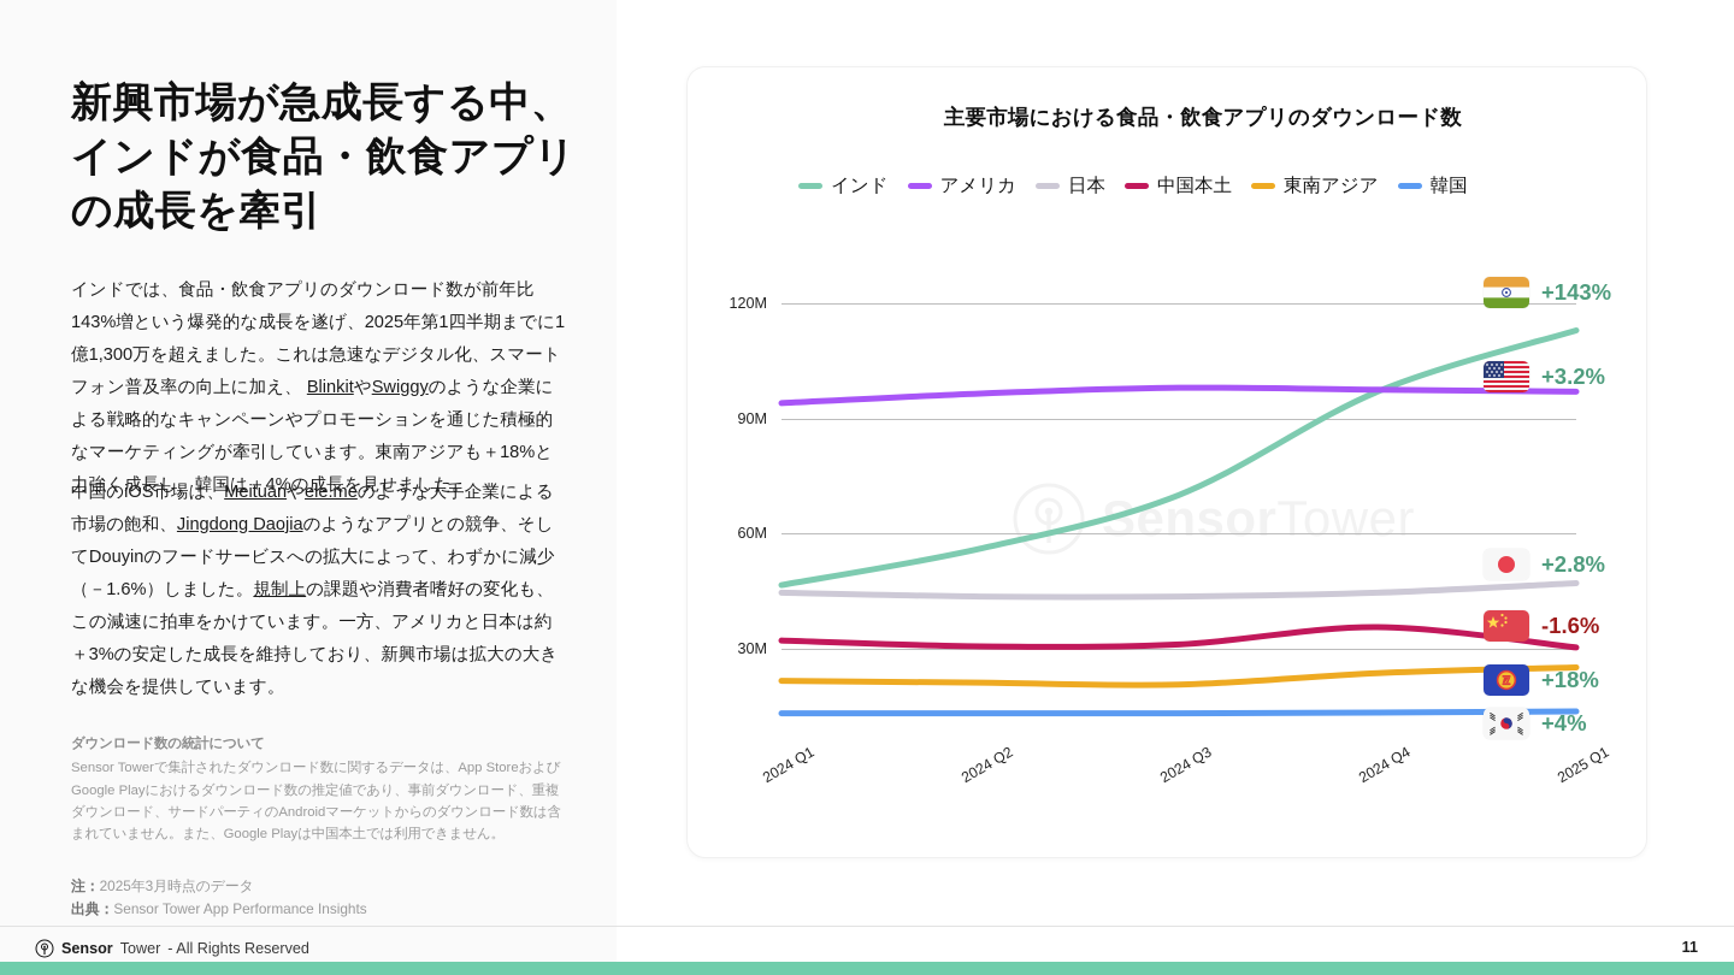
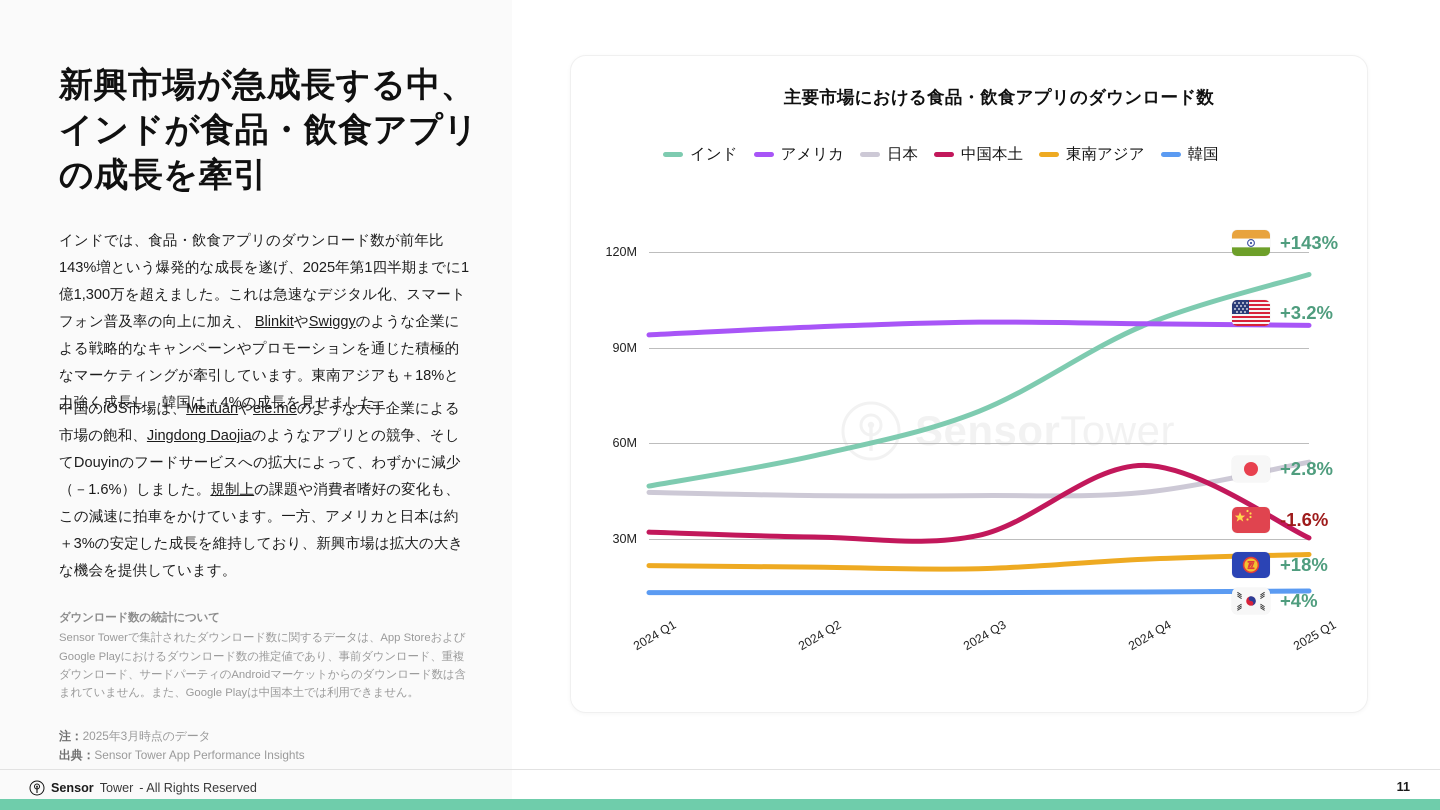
中国本土/2024 Q4: 36M -> 53M
日本/2025 Q1: 47M -> 54M
